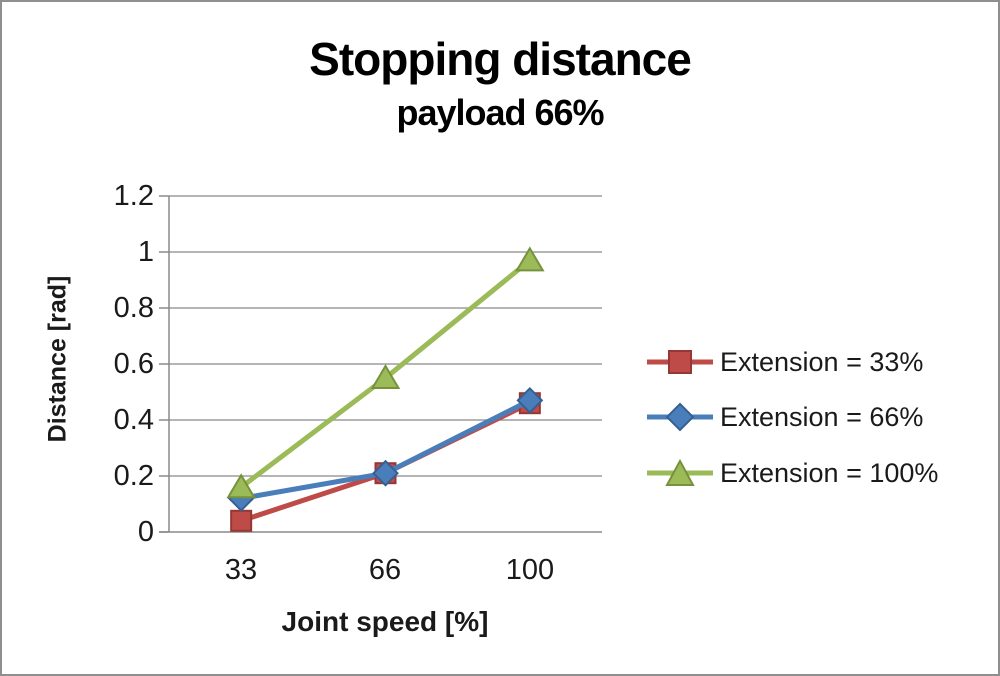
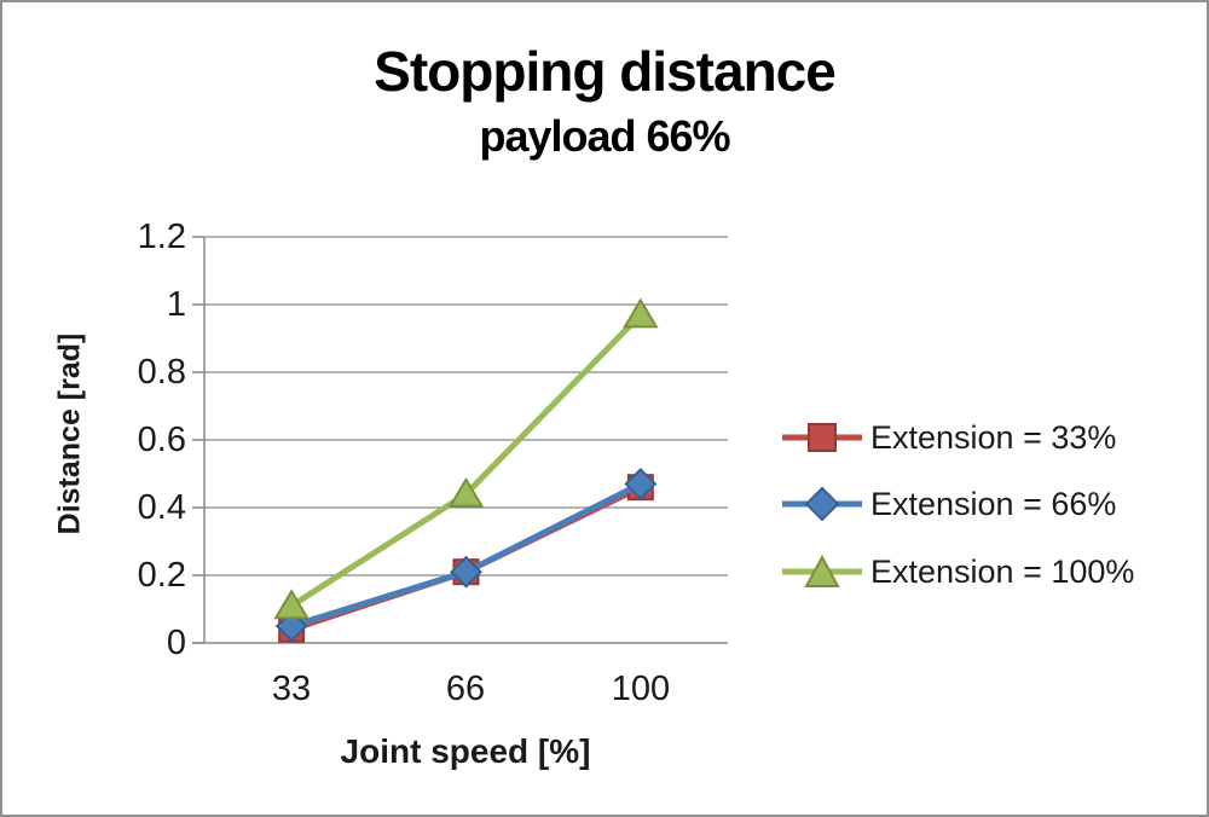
Extension = 66%/33: 0.12 -> 0.05
Extension = 100%/33: 0.16 -> 0.11
Extension = 100%/66: 0.55 -> 0.44
